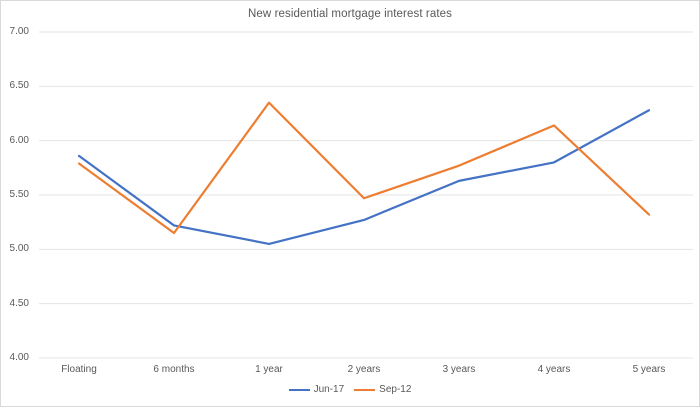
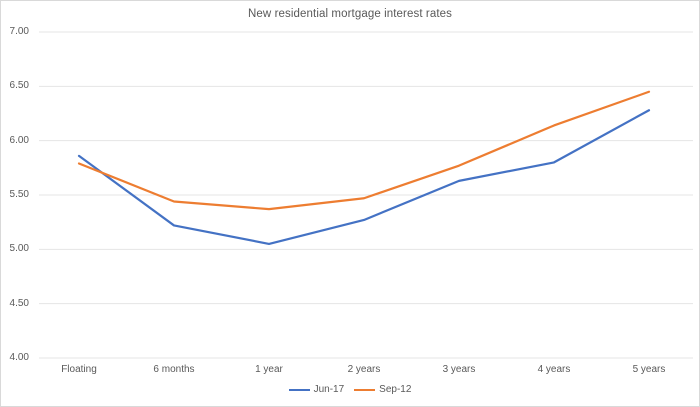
Sep-12/6 months: 5.15 -> 5.44
Sep-12/1 year: 6.35 -> 5.37
Sep-12/5 years: 5.32 -> 6.45
